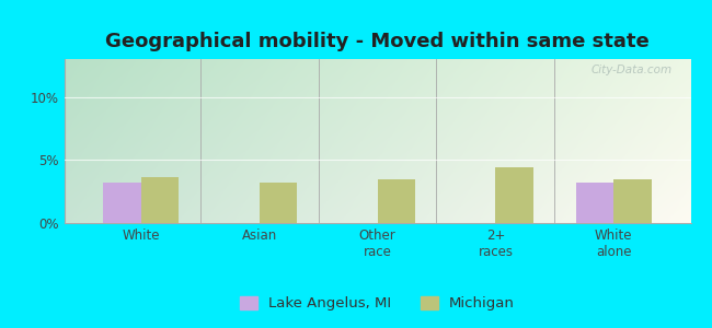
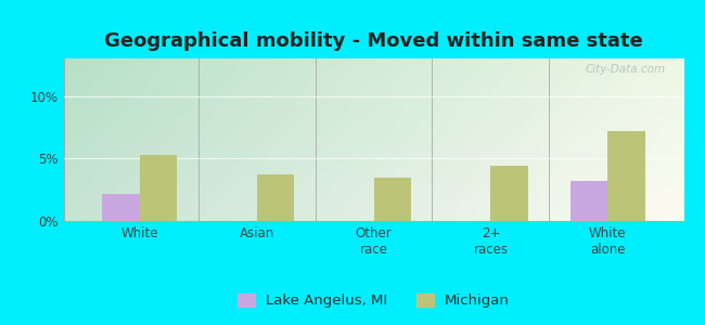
Lake Angelus, MI/White: 3.2% -> 2.2%
Michigan/White: 3.6% -> 5.3%
Michigan/Asian: 3.2% -> 3.7%
Michigan/White alone: 3.5% -> 7.2%
